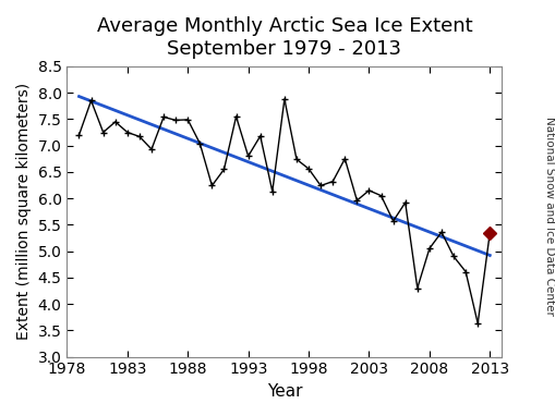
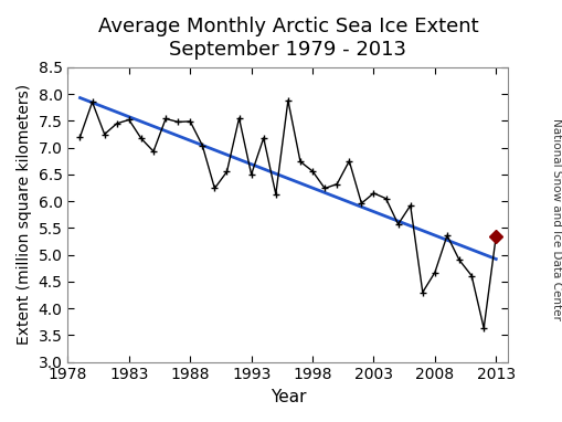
1983: 7.25 -> 7.52
1993: 6.80 -> 6.50
2008: 5.05 -> 4.67
